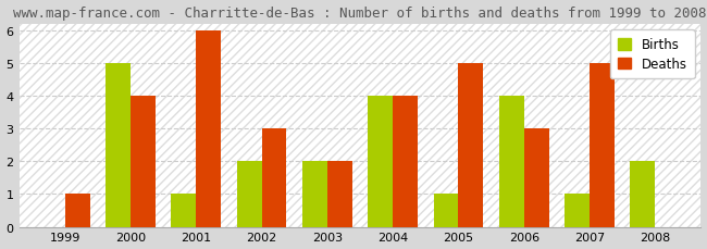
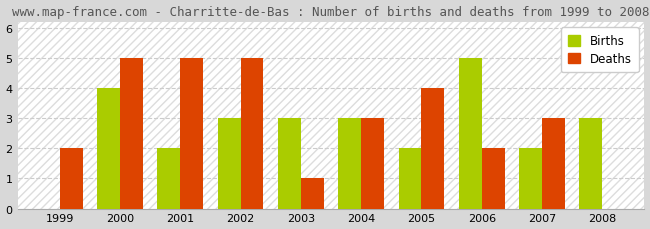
Deaths/1999: 1 -> 2
Births/2000: 5 -> 4
Deaths/2000: 4 -> 5
Births/2001: 1 -> 2
Deaths/2001: 6 -> 5
Births/2002: 2 -> 3
Deaths/2002: 3 -> 5
Births/2003: 2 -> 3
Deaths/2003: 2 -> 1
Births/2004: 4 -> 3
Deaths/2004: 4 -> 3
Births/2005: 1 -> 2
Deaths/2005: 5 -> 4
Births/2006: 4 -> 5
Deaths/2006: 3 -> 2
Births/2007: 1 -> 2
Deaths/2007: 5 -> 3
Births/2008: 2 -> 3
